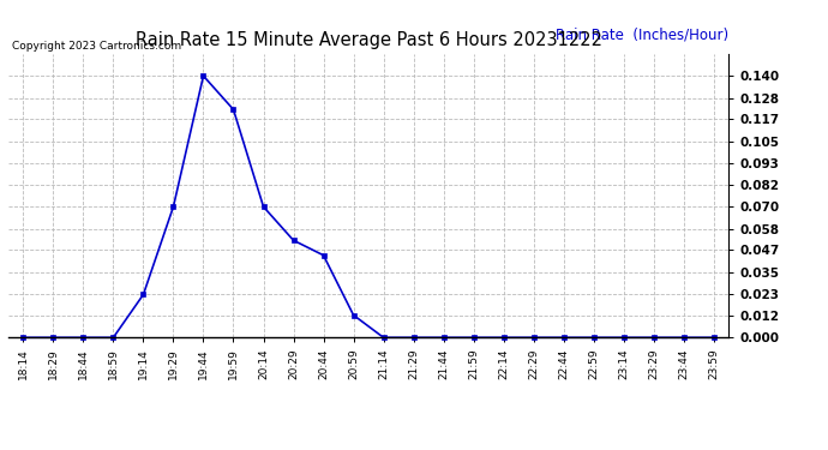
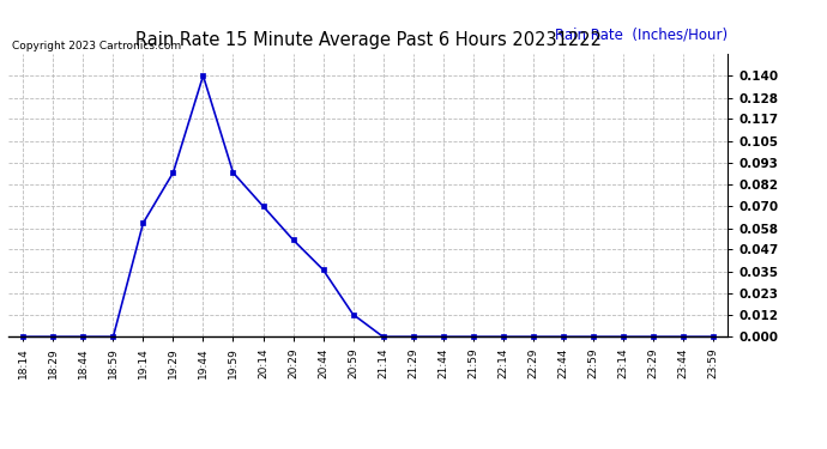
19:14: 0.023 -> 0.061
19:29: 0.070 -> 0.088
19:59: 0.122 -> 0.088
20:44: 0.044 -> 0.036
